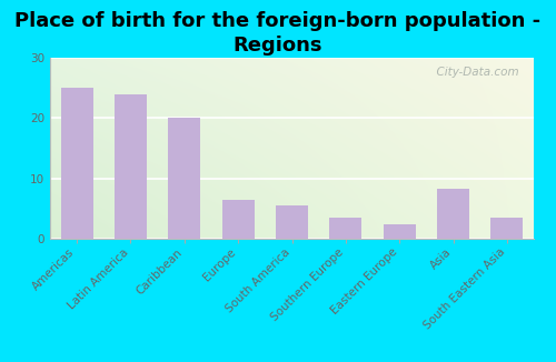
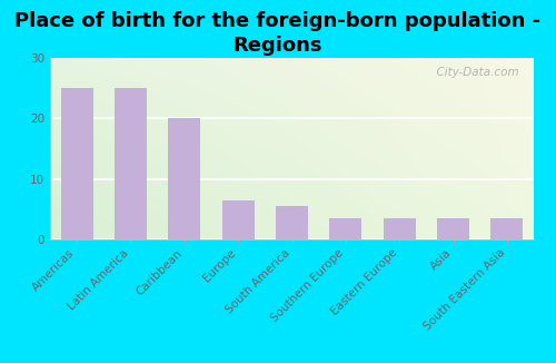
Latin America: 24.0 -> 25.0
Eastern Europe: 2.4 -> 3.5
Asia: 8.4 -> 3.5
